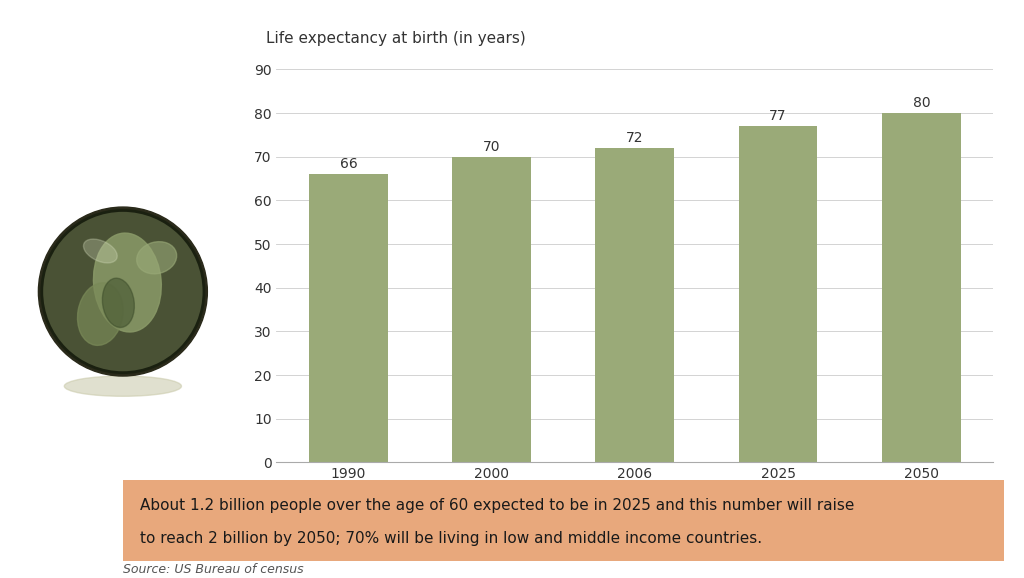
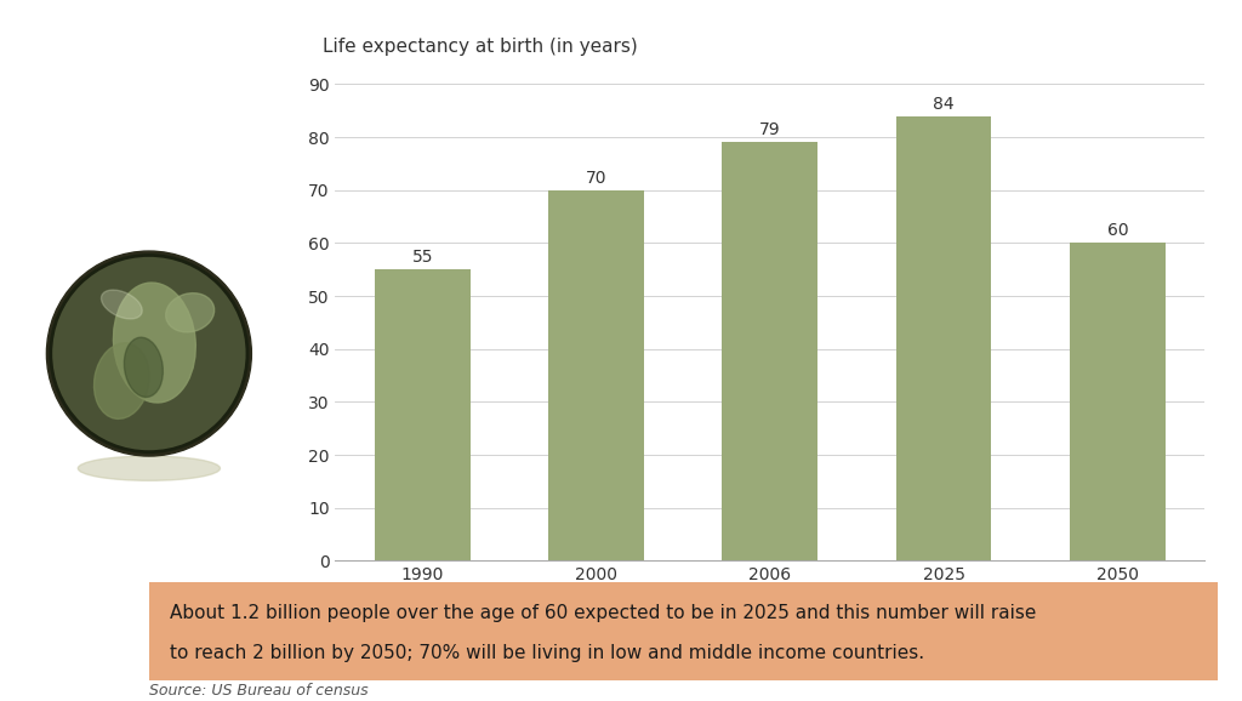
1990: 66 -> 55
2006: 72 -> 79
2025: 77 -> 84
2050: 80 -> 60
